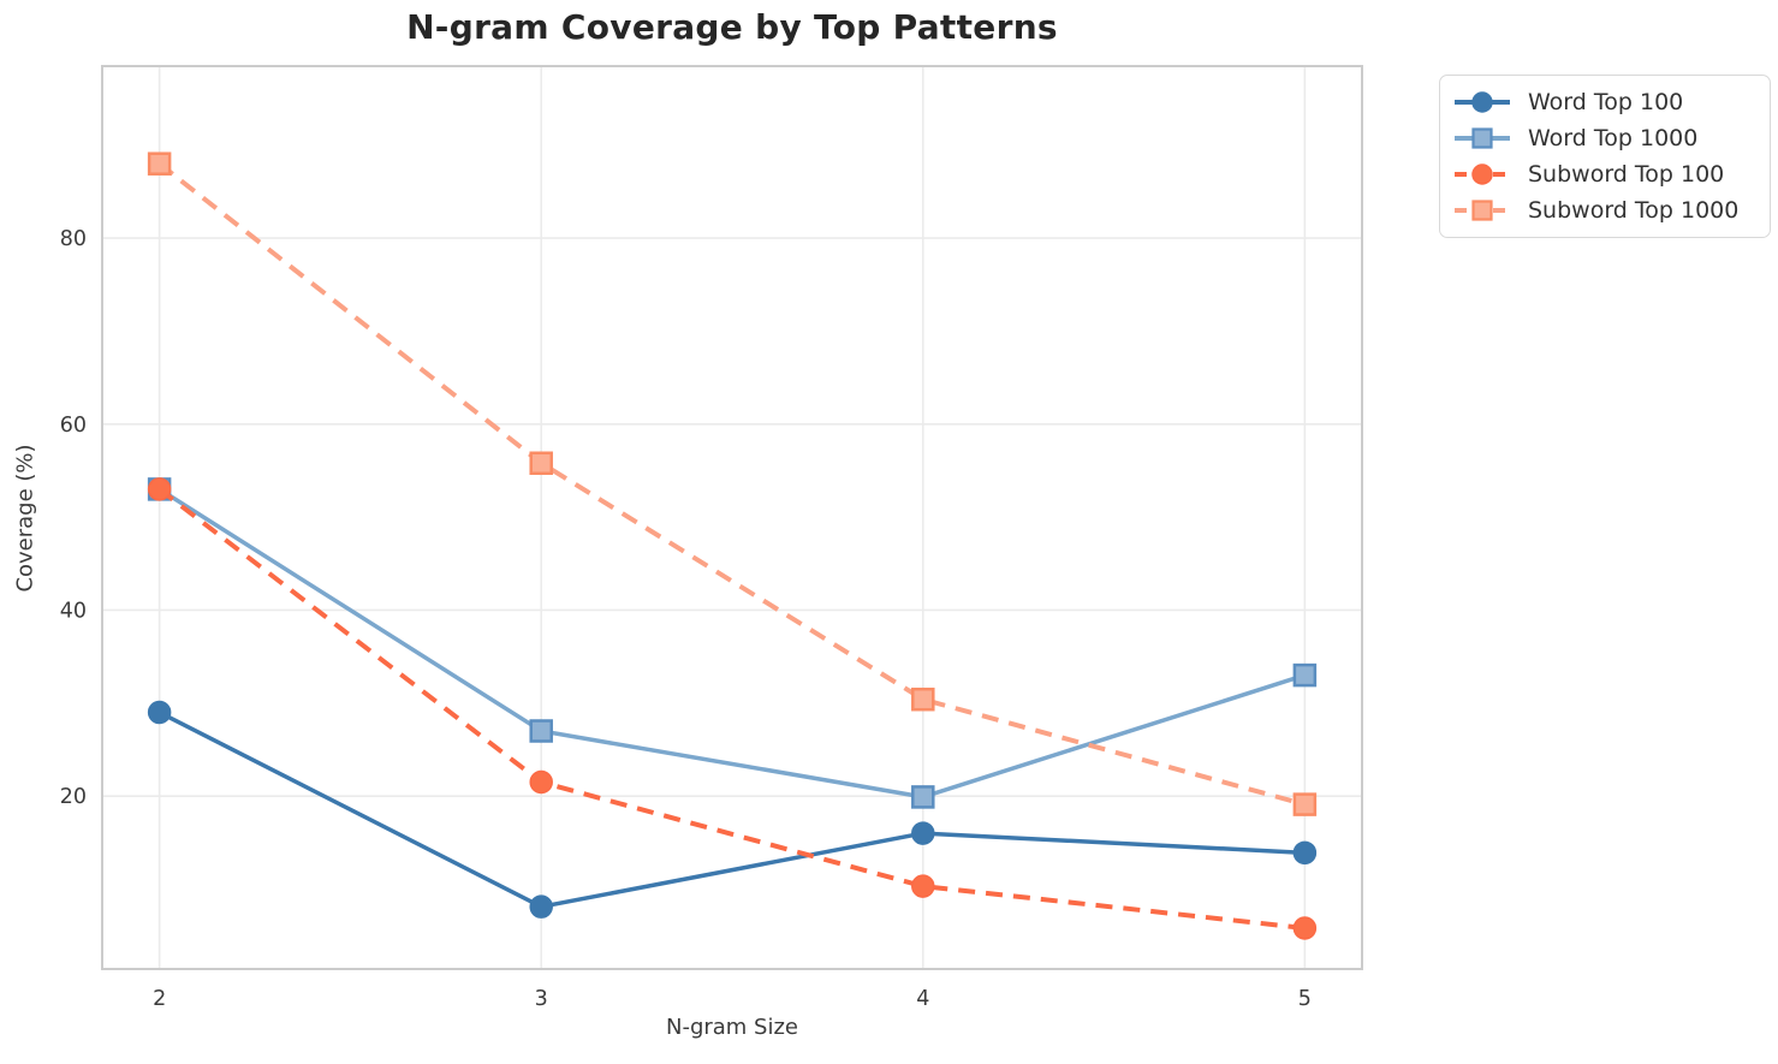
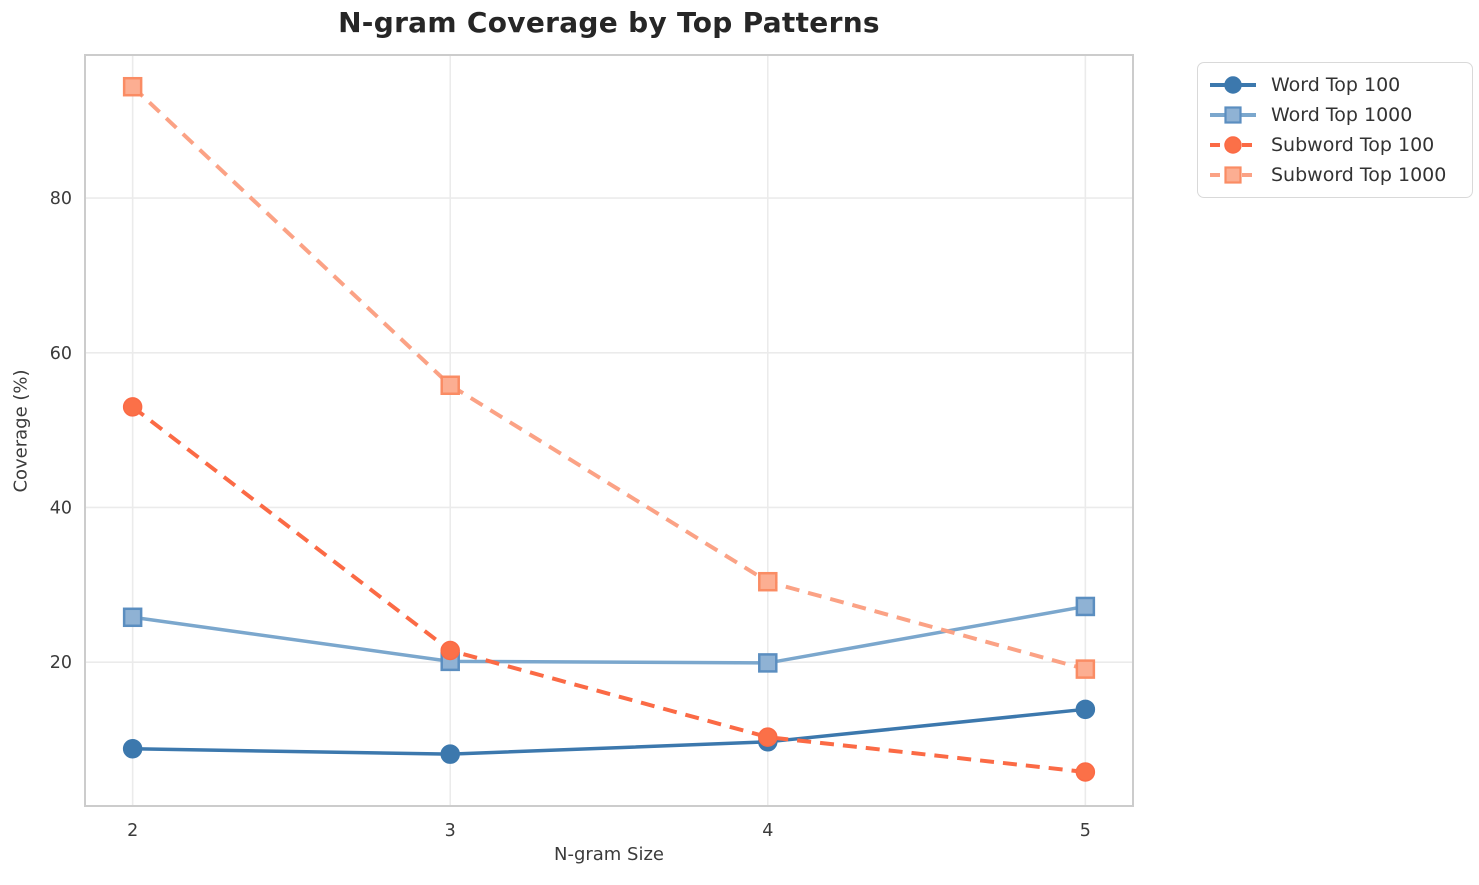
Word Top 100/2: 29 -> 9
Word Top 1000/2: 53 -> 26
Subword Top 1000/2: 88 -> 94
Word Top 1000/3: 27 -> 20
Word Top 100/4: 16 -> 10
Word Top 1000/5: 33 -> 27
